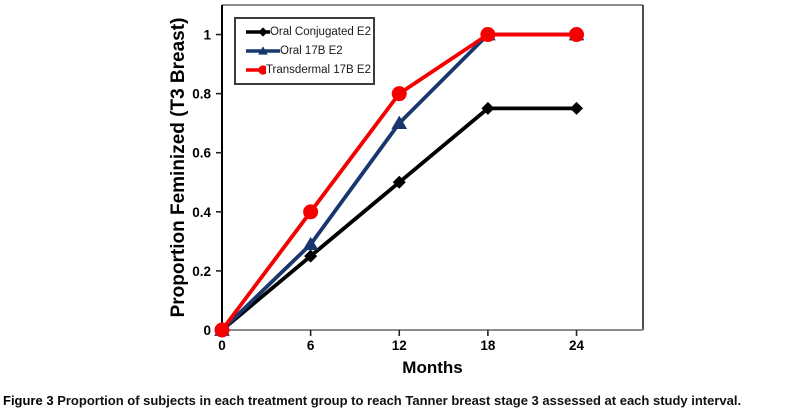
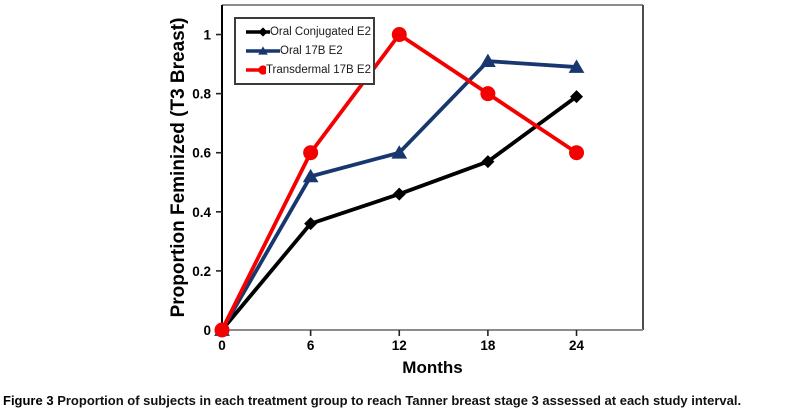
Oral Conjugated E2/6: 0.25 -> 0.36
Oral 17B E2/6: 0.29 -> 0.52
Transdermal 17B E2/6: 0.4 -> 0.6
Oral Conjugated E2/12: 0.50 -> 0.46
Oral 17B E2/12: 0.70 -> 0.60
Transdermal 17B E2/12: 0.8 -> 1.0
Oral Conjugated E2/18: 0.75 -> 0.57
Oral 17B E2/18: 1.00 -> 0.91
Transdermal 17B E2/18: 1.0 -> 0.8
Oral Conjugated E2/24: 0.75 -> 0.79
Oral 17B E2/24: 1.00 -> 0.89
Transdermal 17B E2/24: 1.0 -> 0.6
